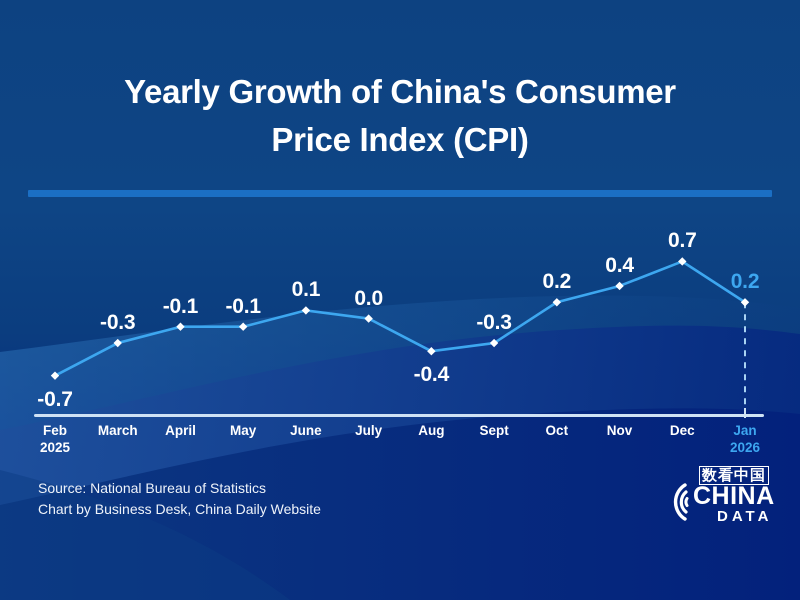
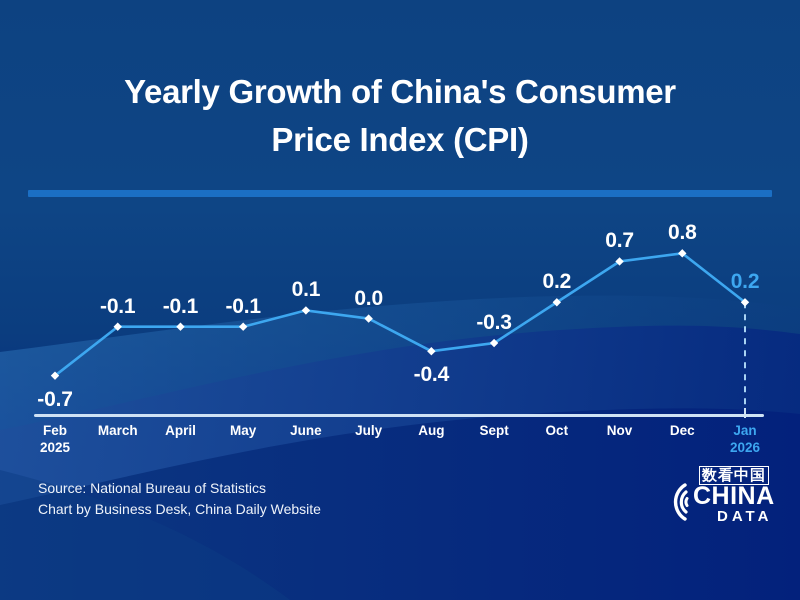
March: -0.3 -> -0.1
Nov: 0.4 -> 0.7
Dec: 0.7 -> 0.8
